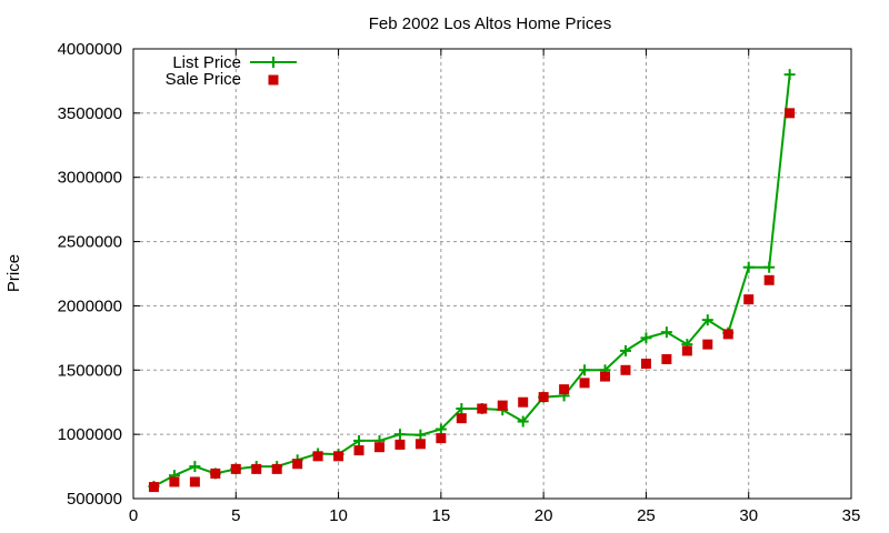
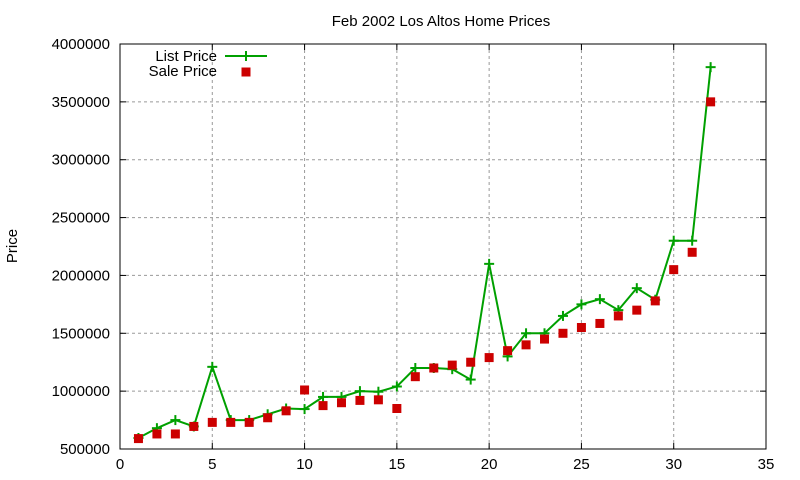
List Price/5: 730000 -> 1210000
Sale Price/10: 830000 -> 1010000
Sale Price/15: 970000 -> 850000
List Price/20: 1290000 -> 2100000
